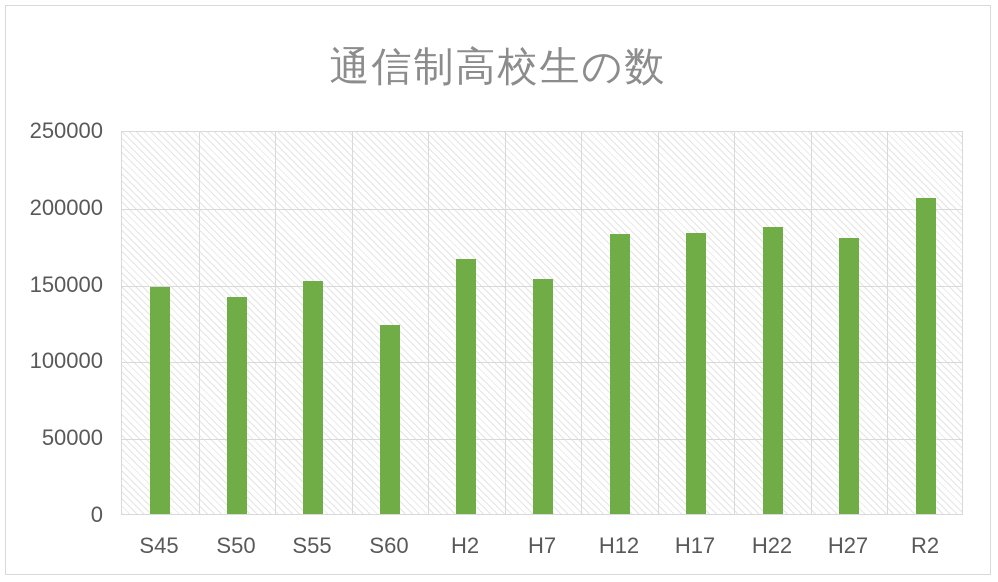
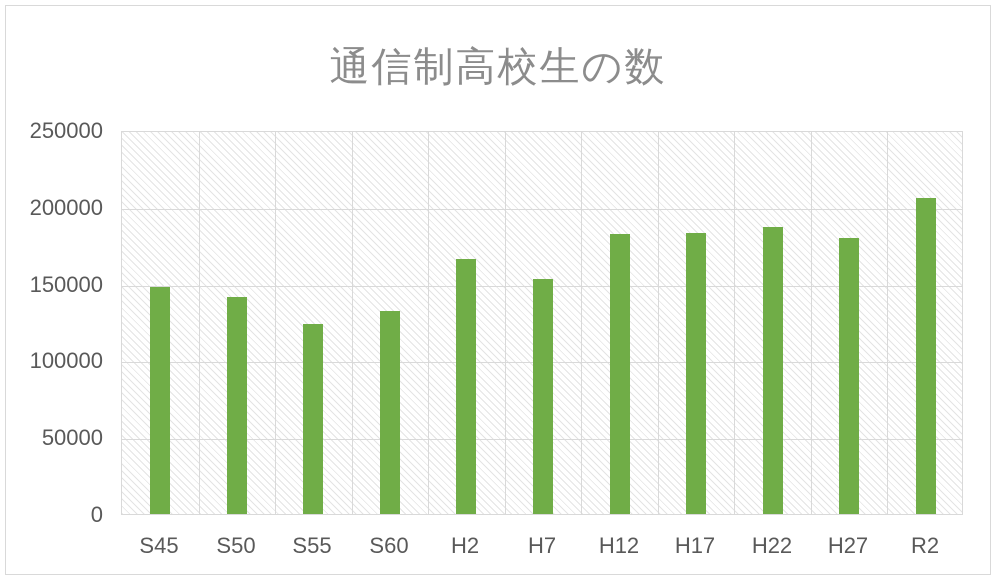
S55: 152000 -> 124000
S60: 123000 -> 132000
